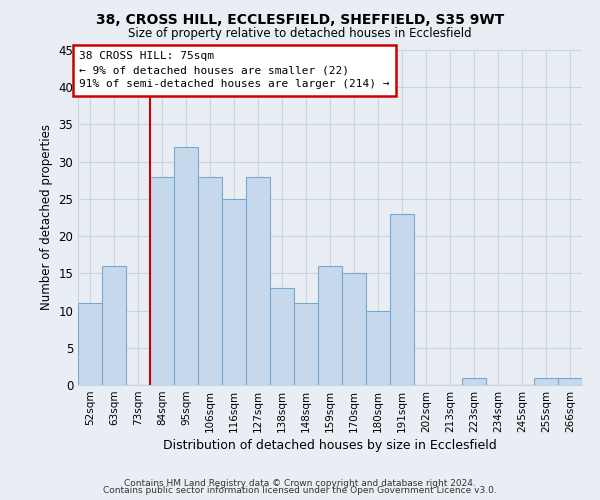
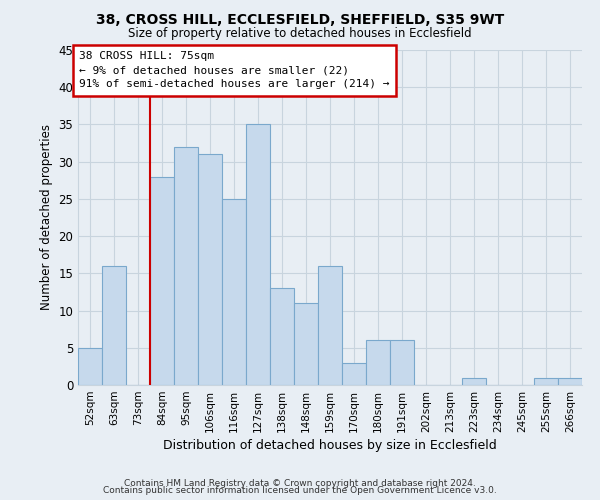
52sqm: 11 -> 5
106sqm: 28 -> 31
127sqm: 28 -> 35
170sqm: 15 -> 3
180sqm: 10 -> 6
191sqm: 23 -> 6
